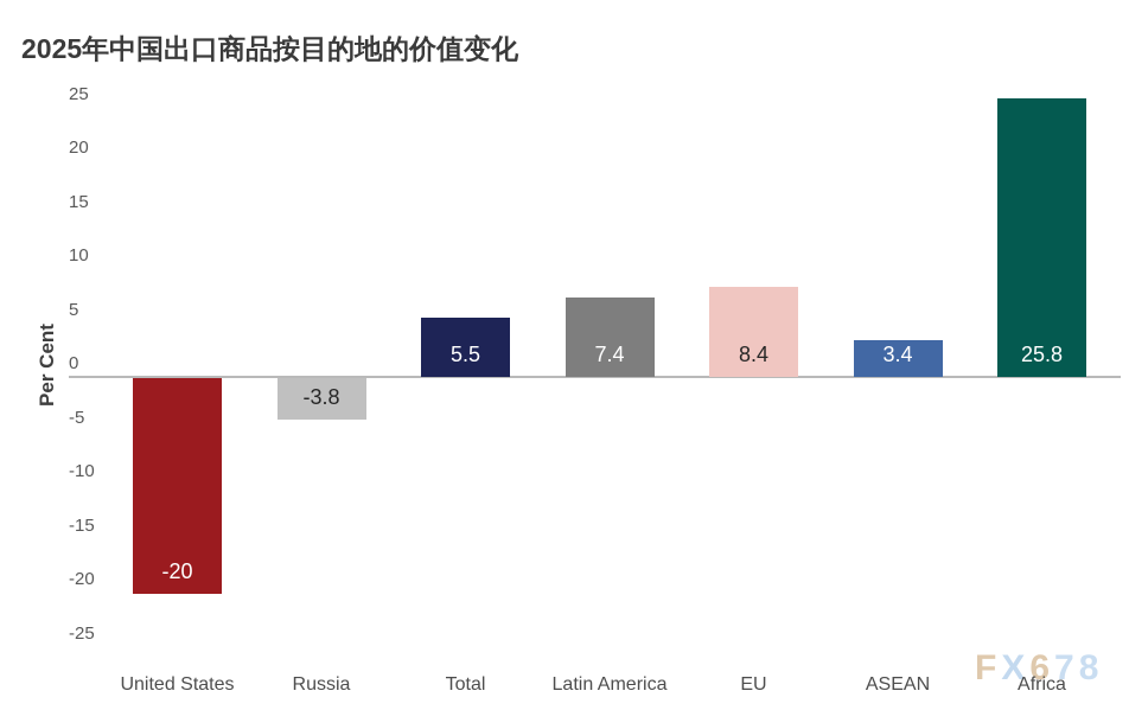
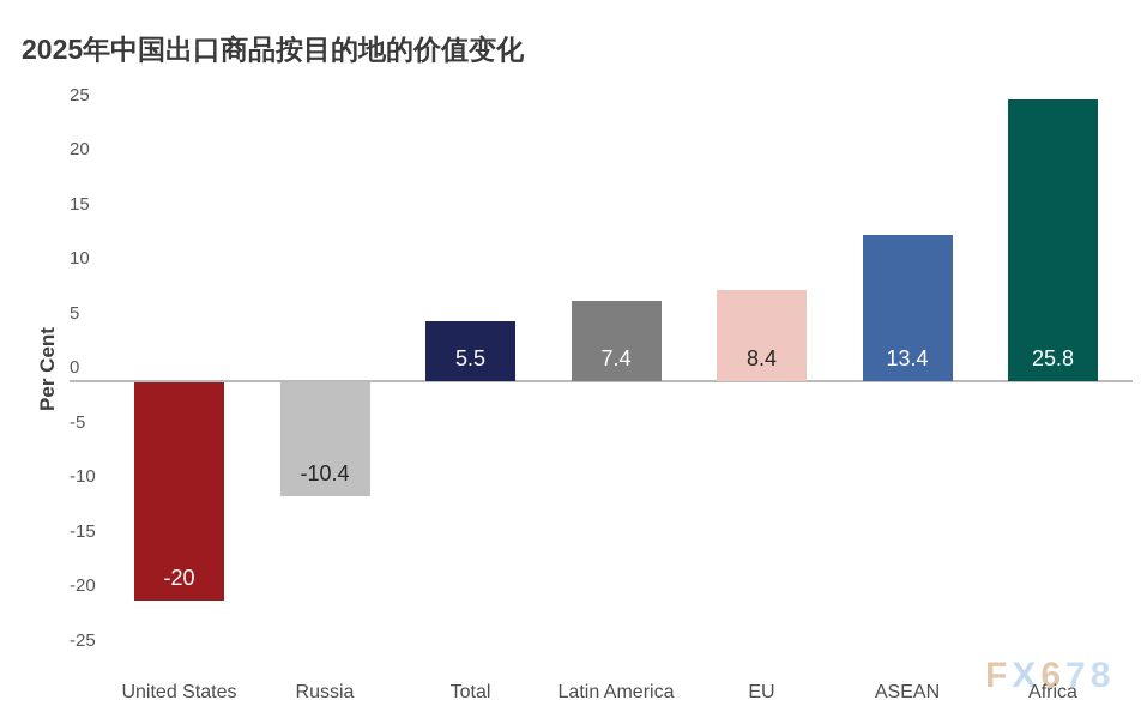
Russia: -3.8 -> -10.4
ASEAN: 3.4 -> 13.4
